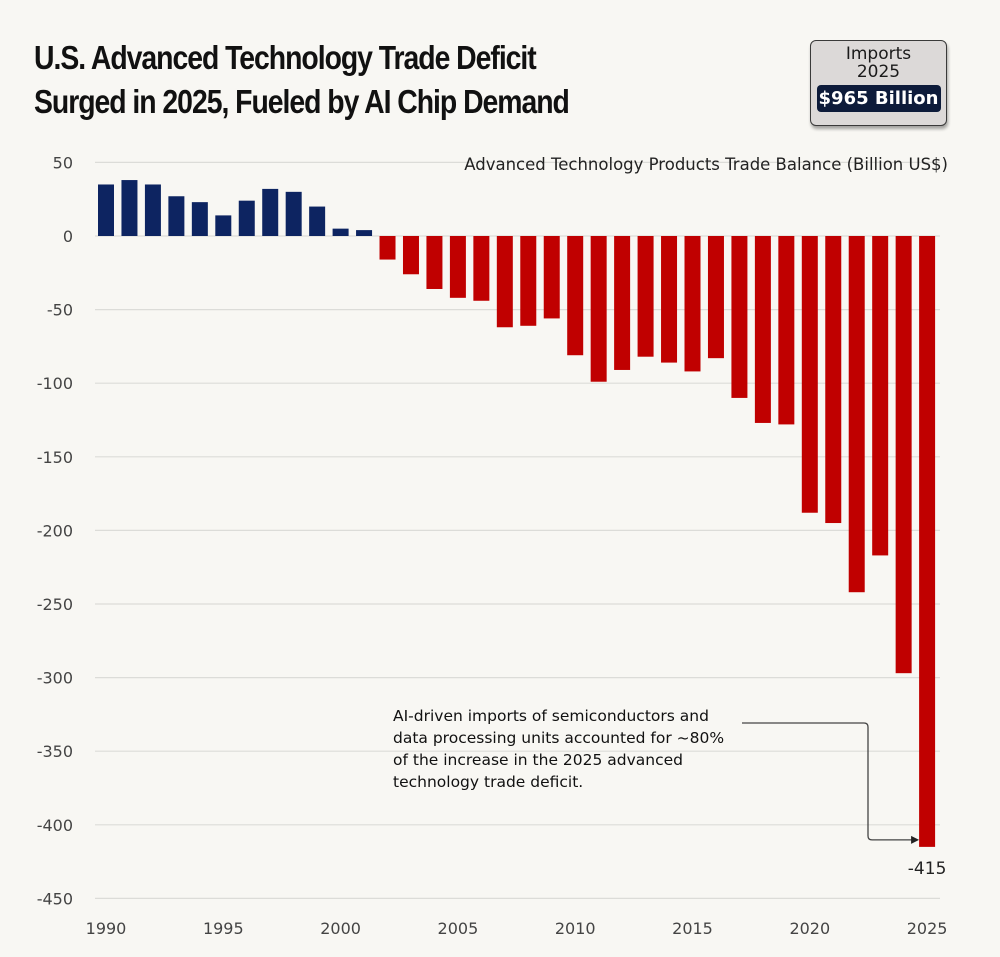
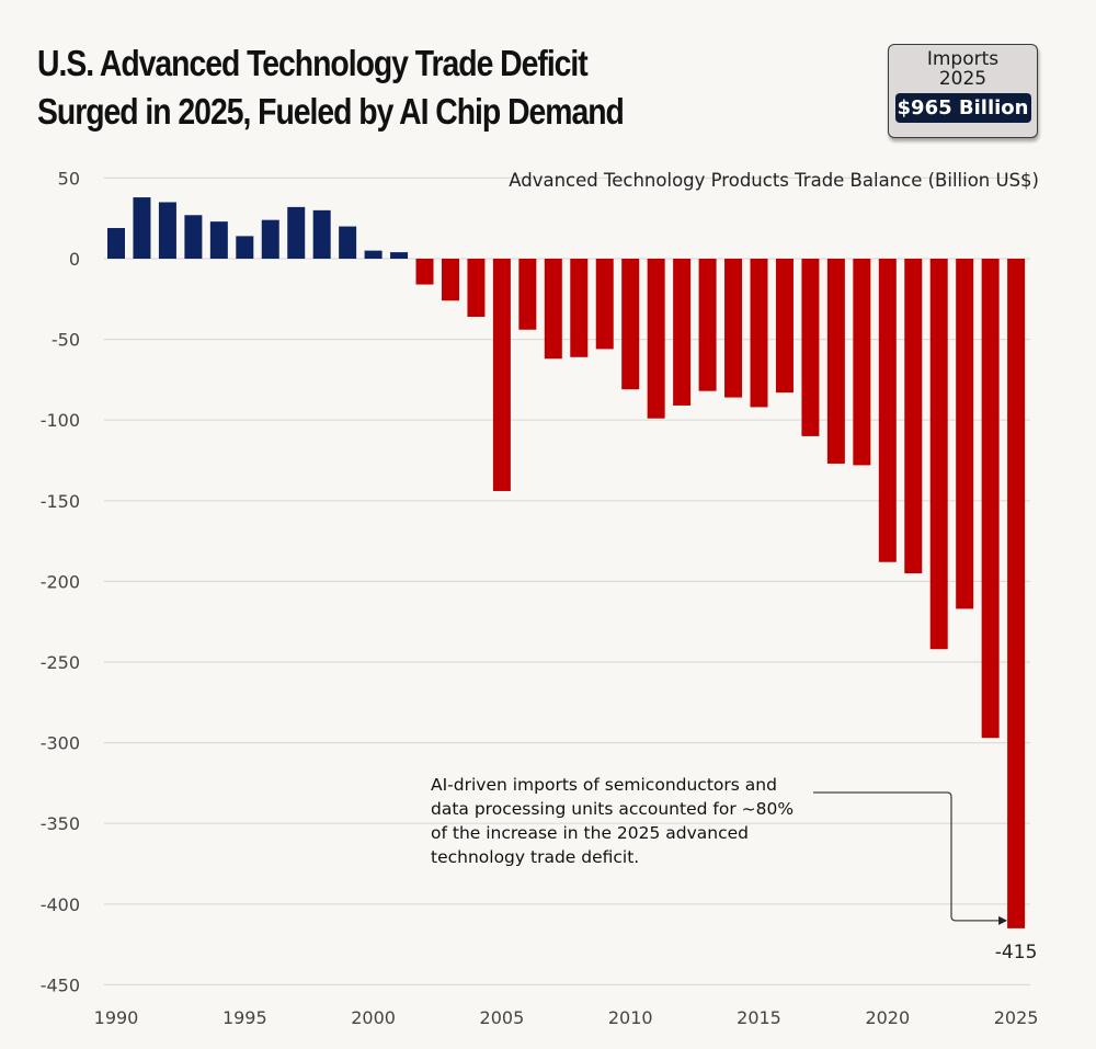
1990: 35 -> 19
2005: -42 -> -144
